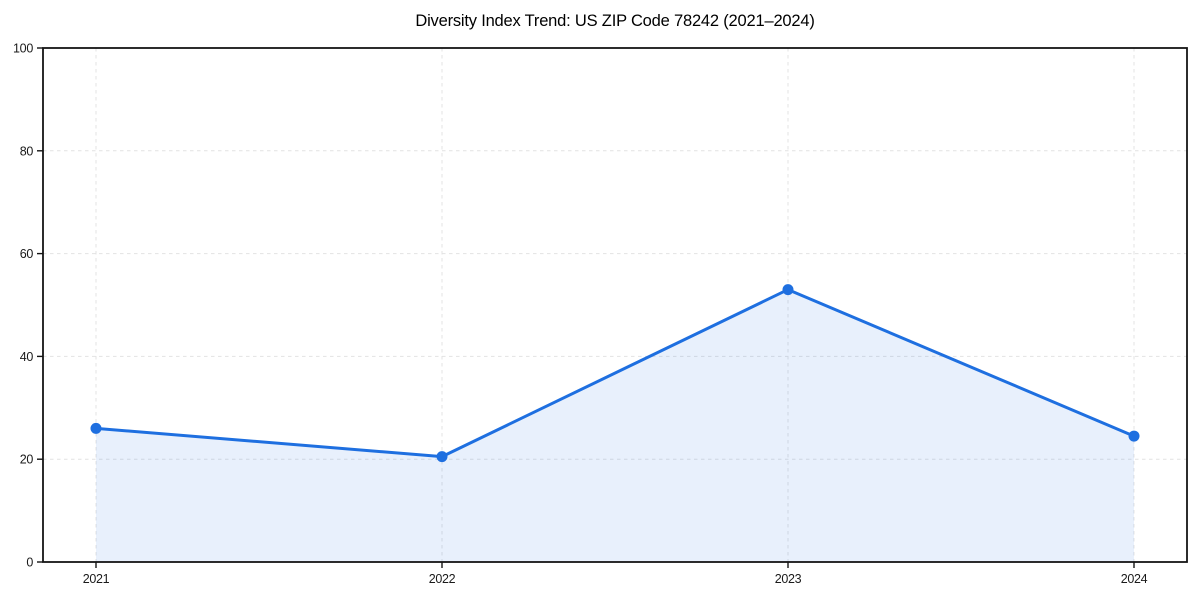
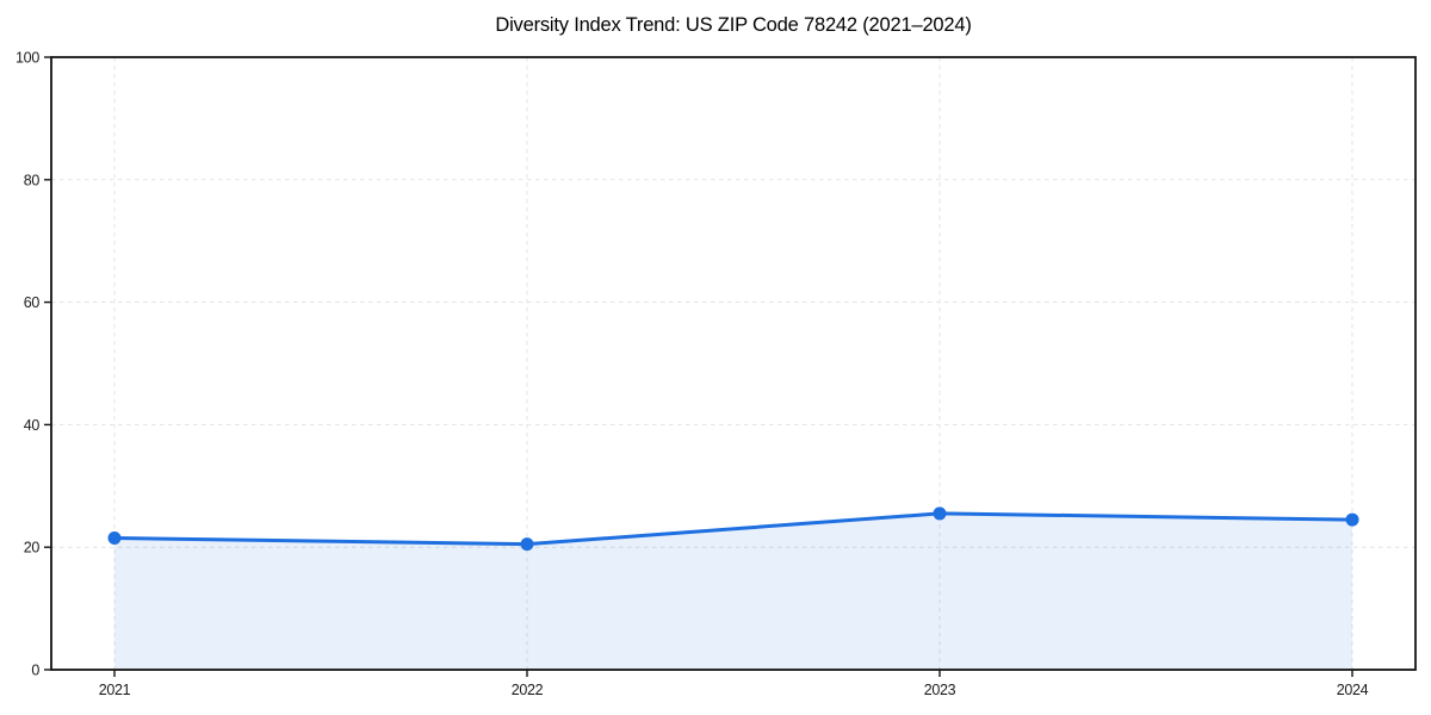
2021: 26 -> 22
2023: 53 -> 26
